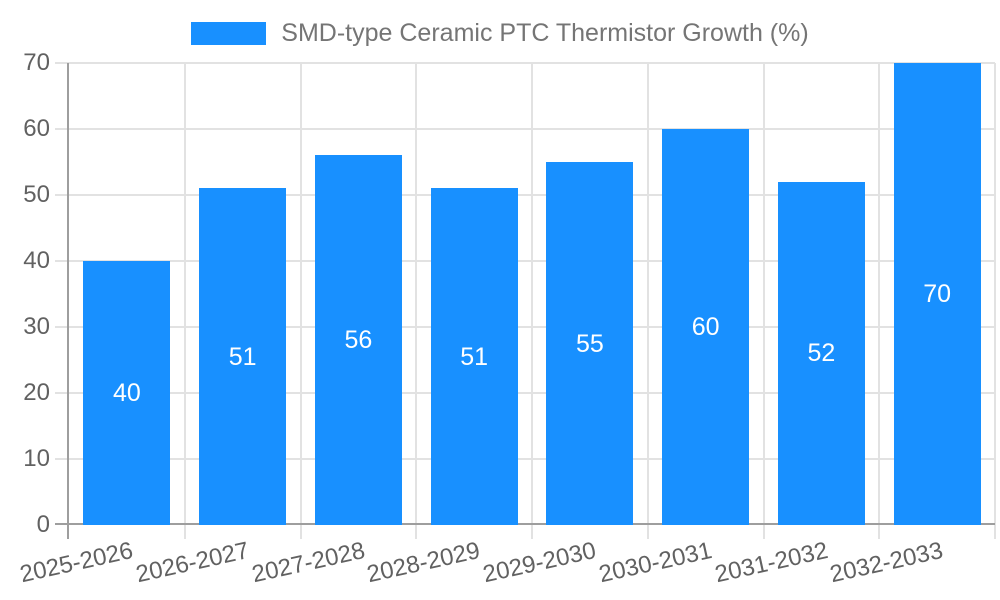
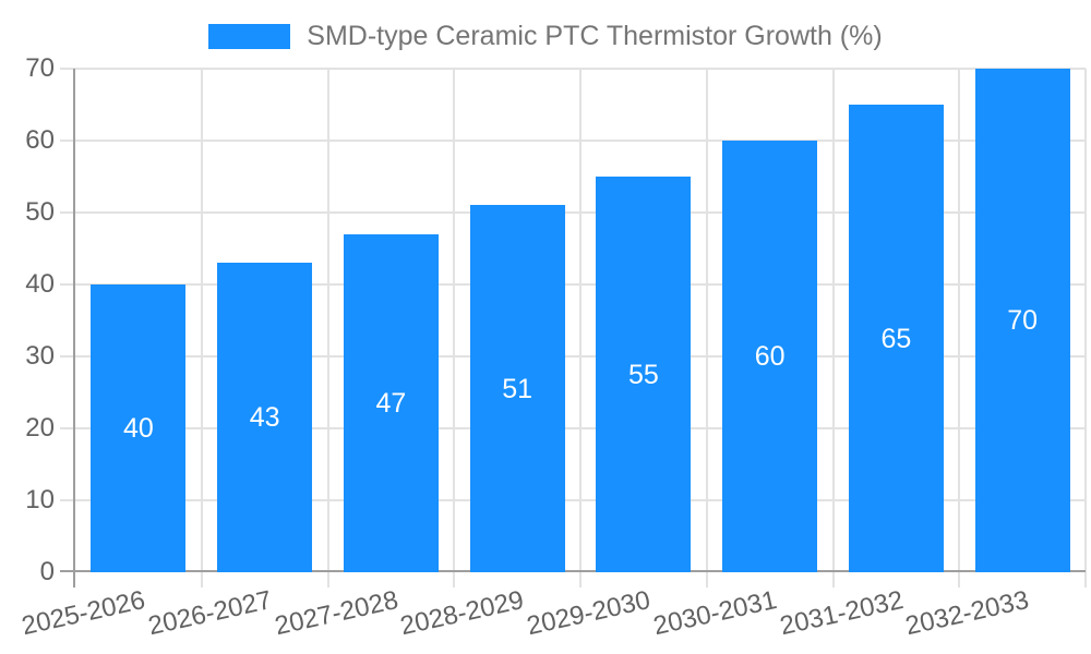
2026-2027: 51 -> 43
2027-2028: 56 -> 47
2031-2032: 52 -> 65
